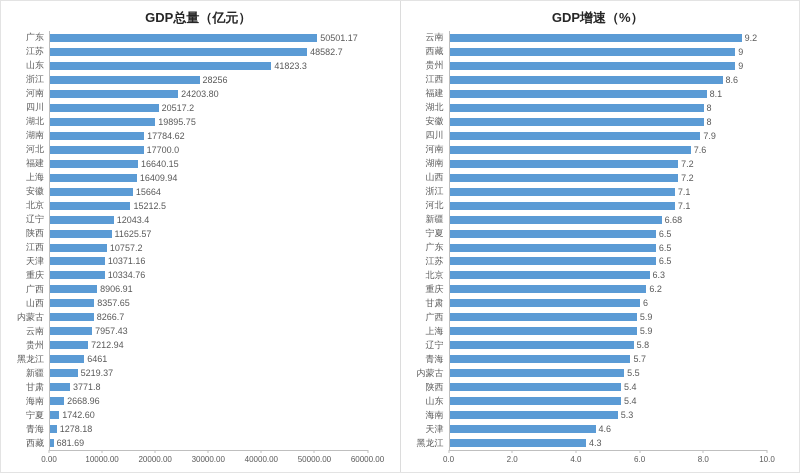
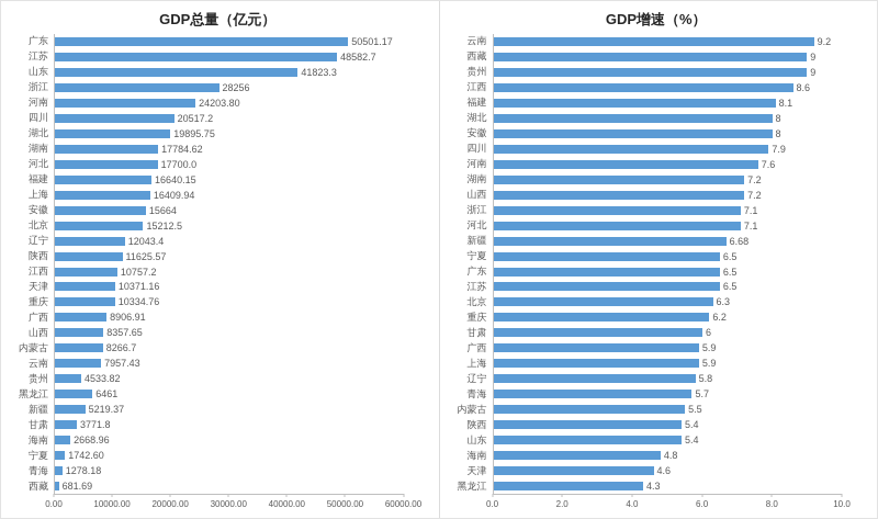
GDP总量（亿元）/贵州: 7212.94 -> 4533.82
GDP增速（%）/海南: 5.3 -> 4.8
